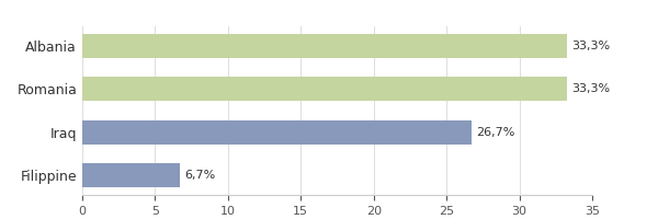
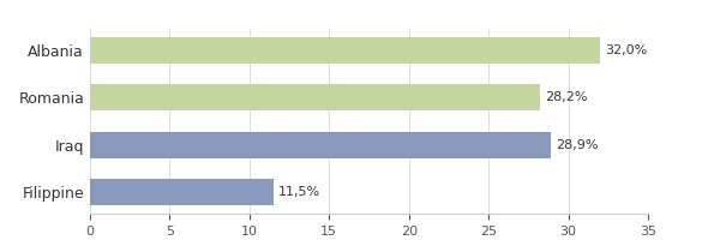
Albania: 33,3% -> 32,0%
Romania: 33,3% -> 28,2%
Iraq: 26,7% -> 28,9%
Filippine: 6,7% -> 11,5%
